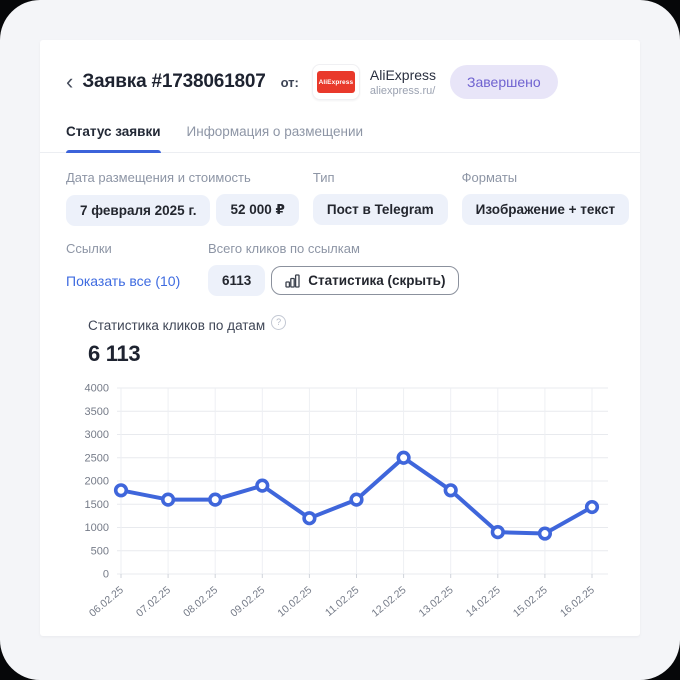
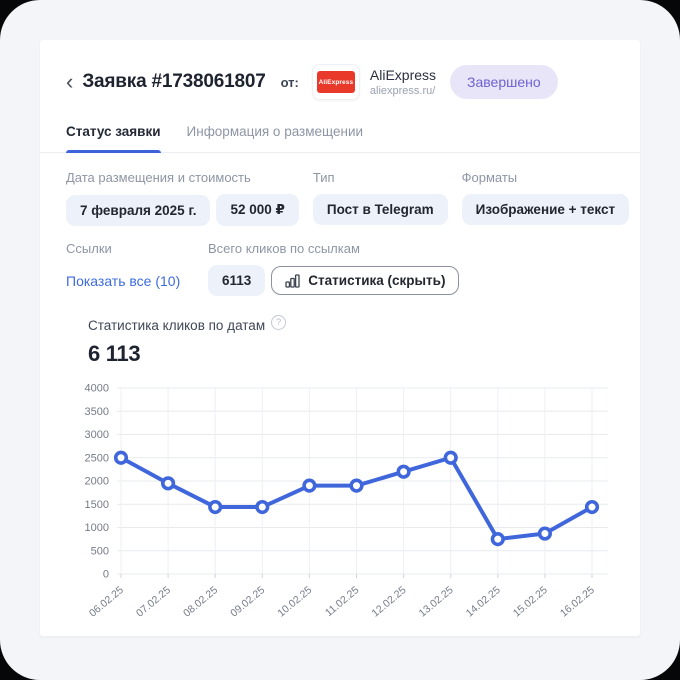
06.02.25: 1800 -> 2500
07.02.25: 1600 -> 2000
08.02.25: 1600 -> 1400
09.02.25: 1900 -> 1400
10.02.25: 1200 -> 1900
11.02.25: 1600 -> 1900
12.02.25: 2500 -> 2200
13.02.25: 1800 -> 2500
14.02.25: 900 -> 800
